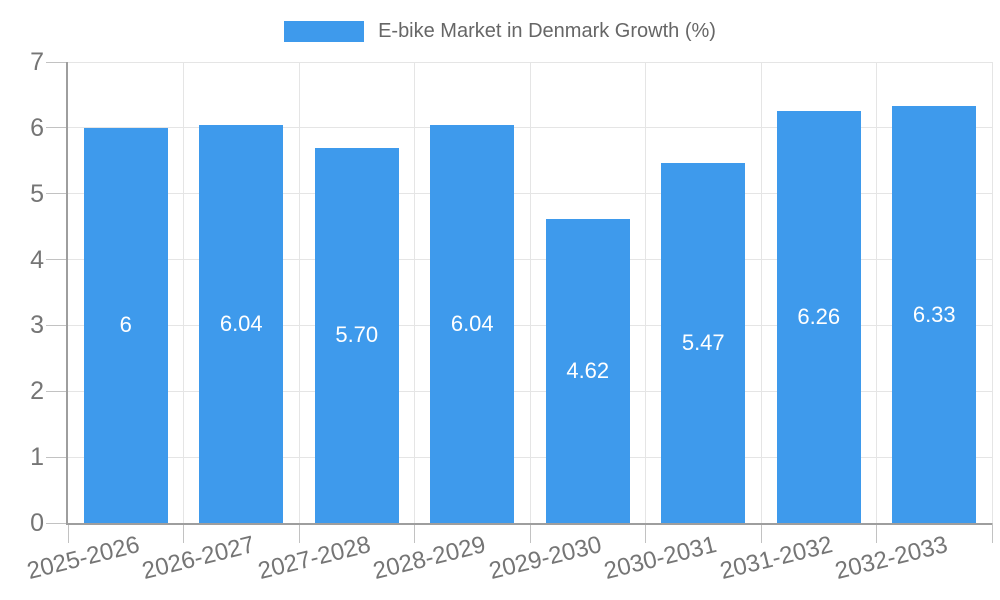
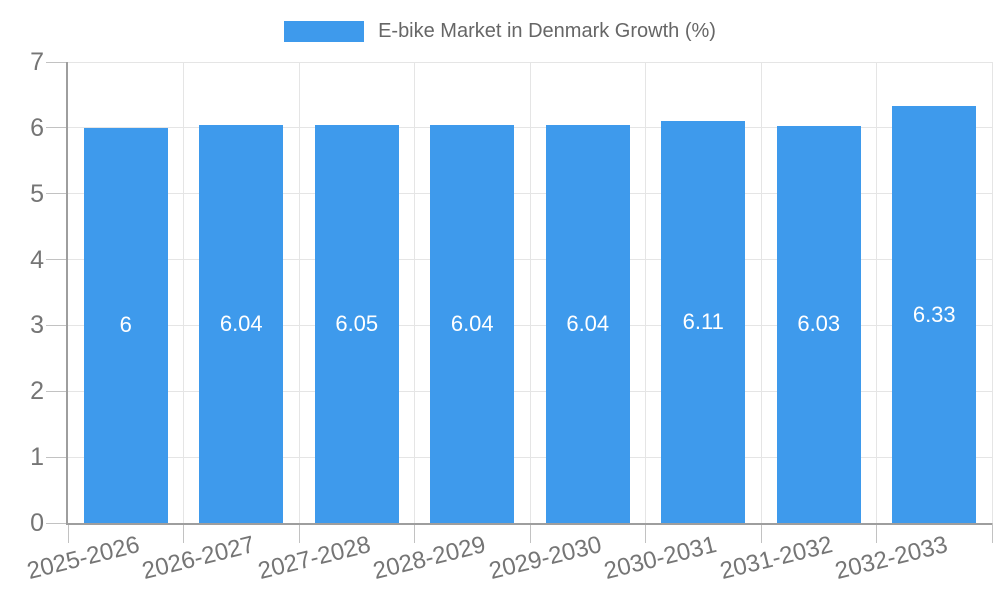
2027-2028: 5.70 -> 6.05
2029-2030: 4.62 -> 6.04
2030-2031: 5.47 -> 6.11
2031-2032: 6.26 -> 6.03
